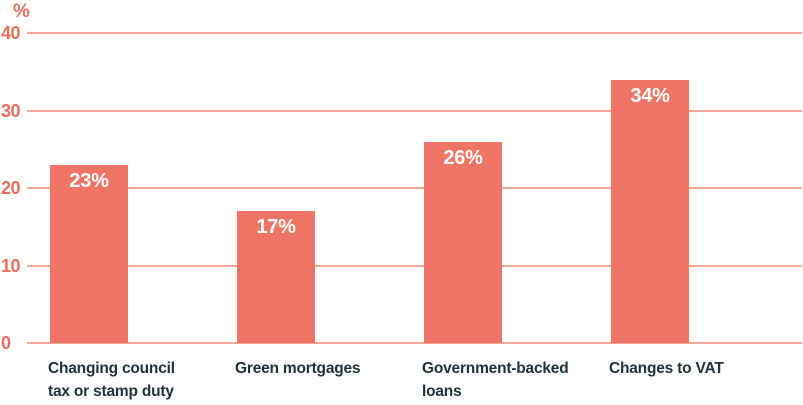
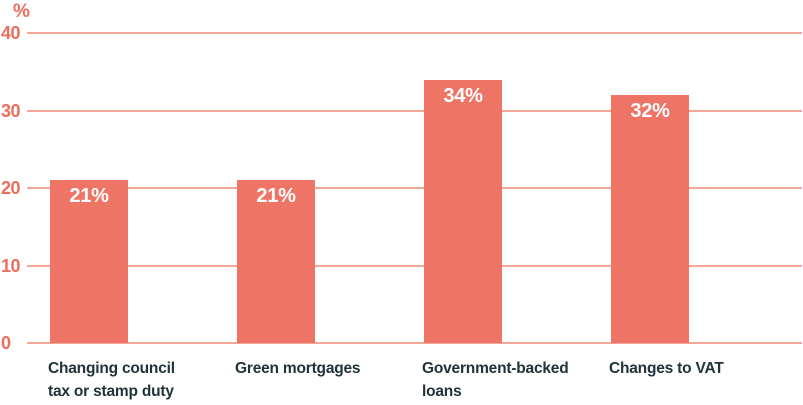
Changing council tax or stamp duty: 23% -> 21%
Green mortgages: 17% -> 21%
Government-backed loans: 26% -> 34%
Changes to VAT: 34% -> 32%
